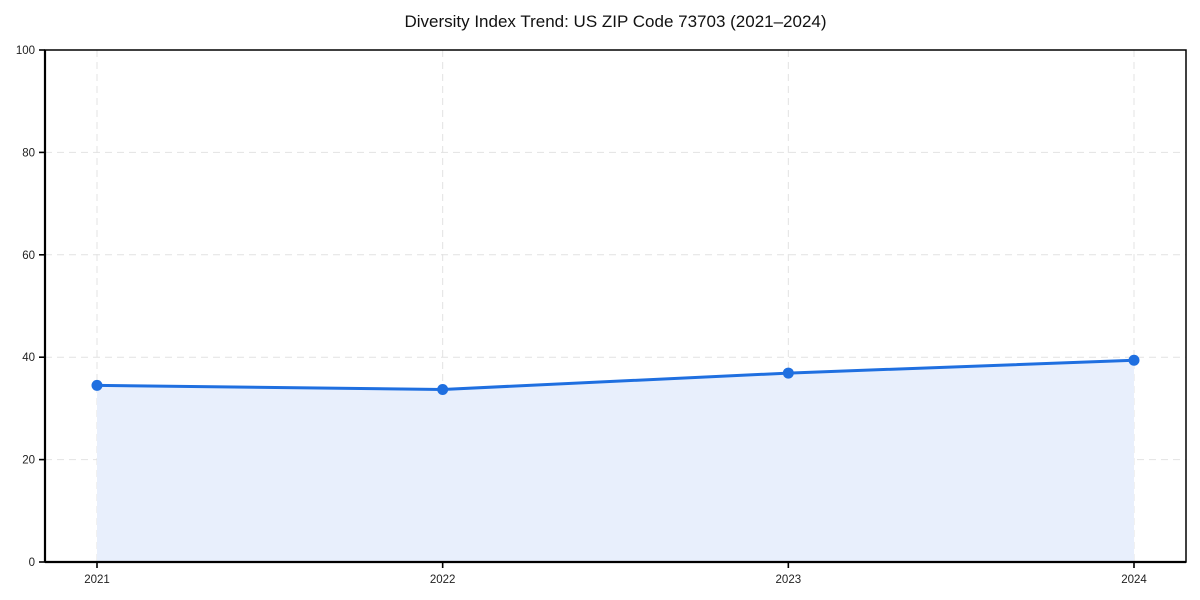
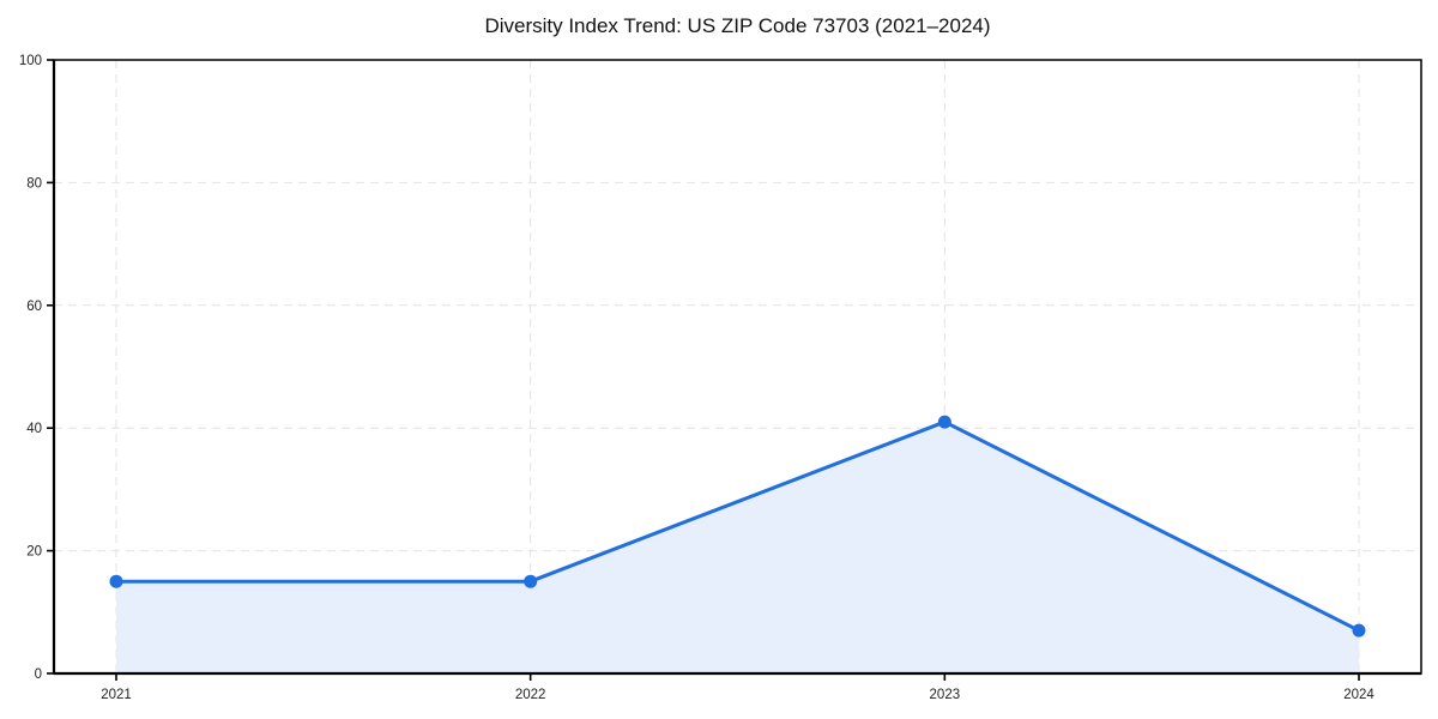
2021: 34 -> 15
2022: 34 -> 15
2023: 37 -> 41
2024: 39 -> 7
